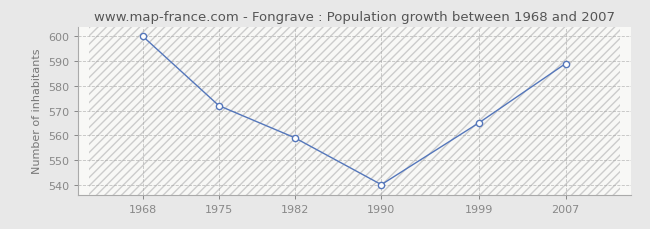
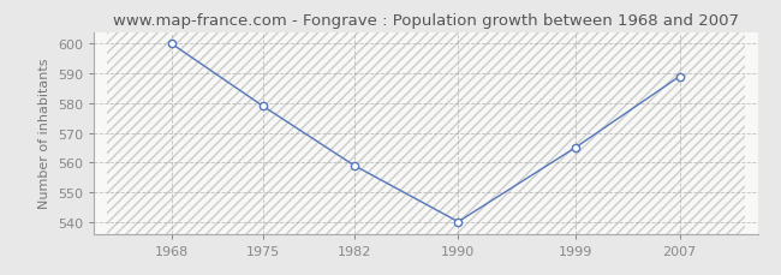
1975: 572 -> 579
